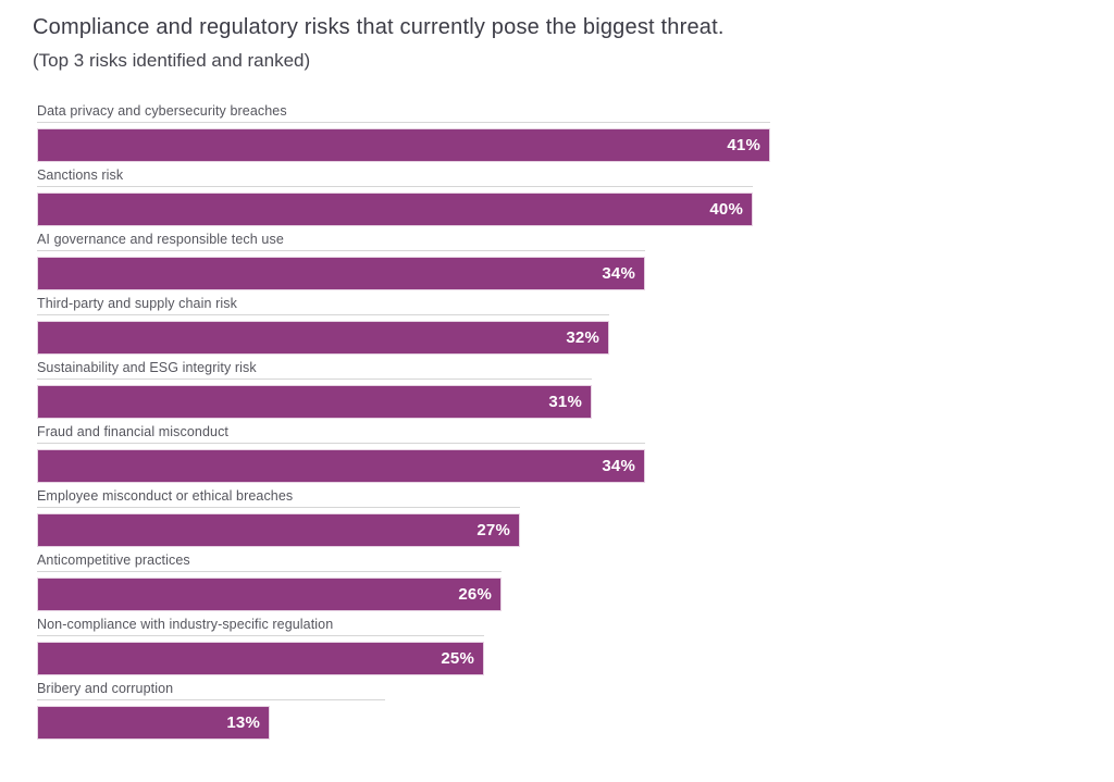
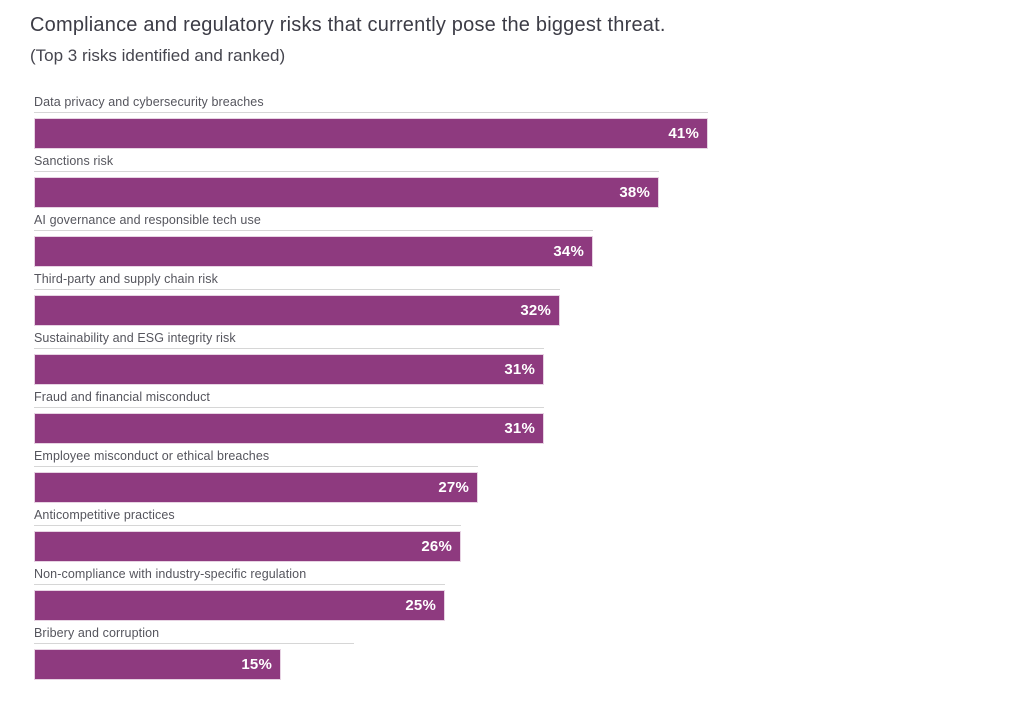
Sanctions risk: 40% -> 38%
Fraud and financial misconduct: 34% -> 31%
Bribery and corruption: 13% -> 15%
